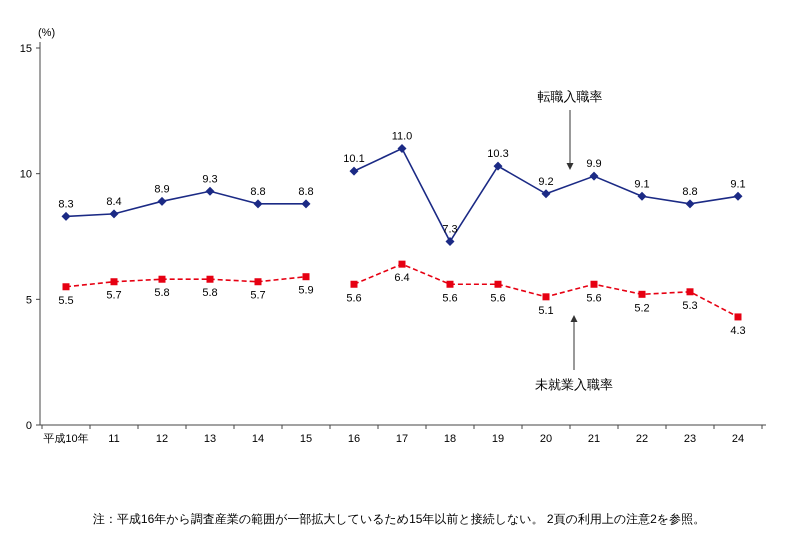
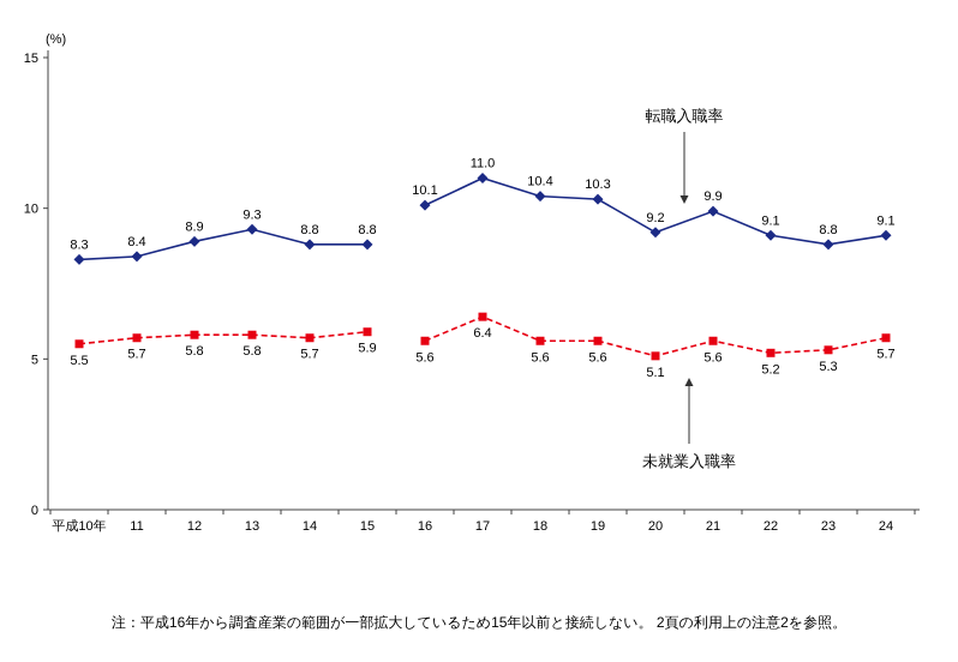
転職入職率/18: 7.3 -> 10.4
未就業入職率/24: 4.3 -> 5.7
